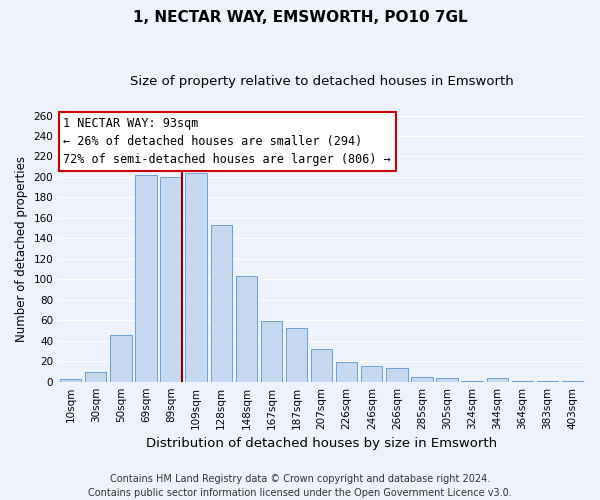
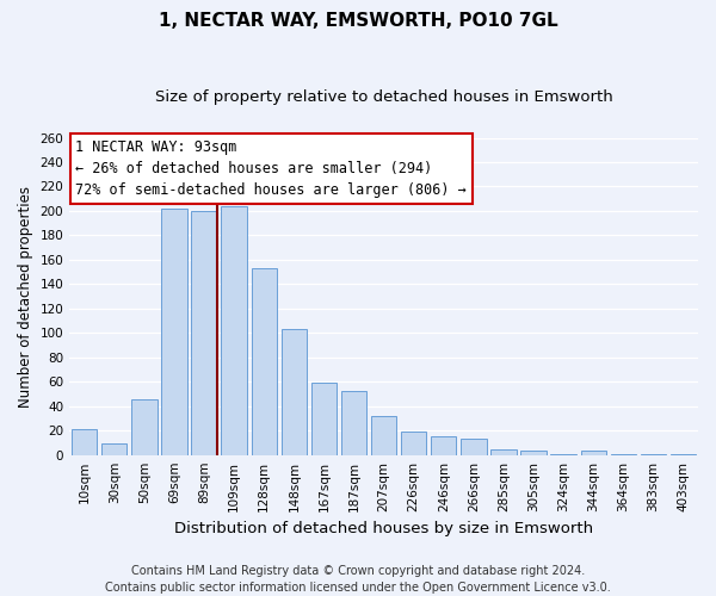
10sqm: 3 -> 21
